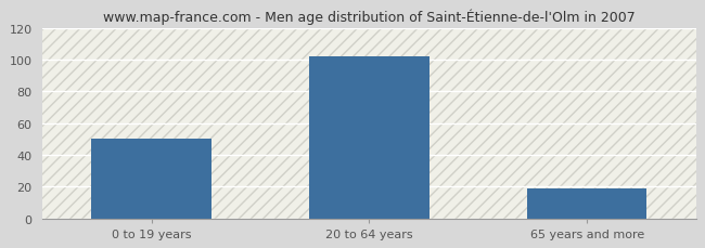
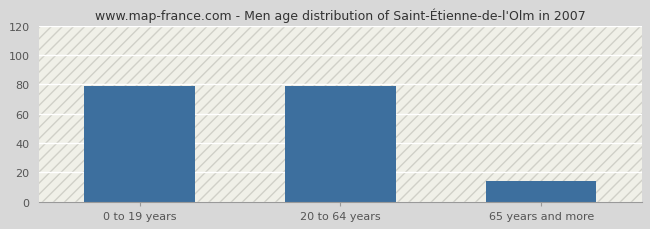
0 to 19 years: 50 -> 79
20 to 64 years: 102 -> 79
65 years and more: 19 -> 14
